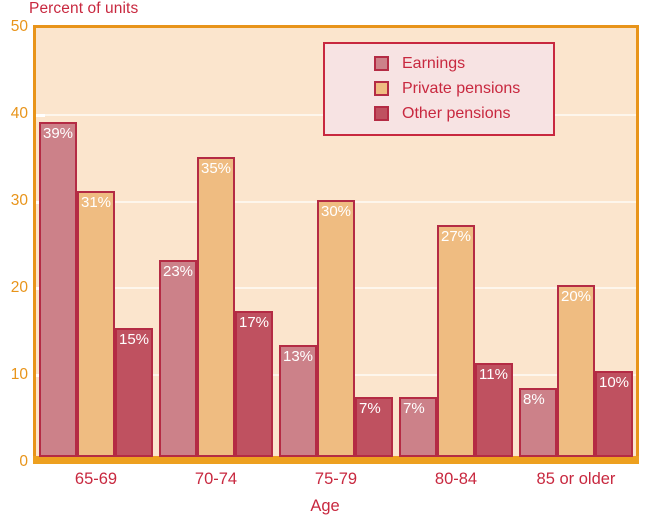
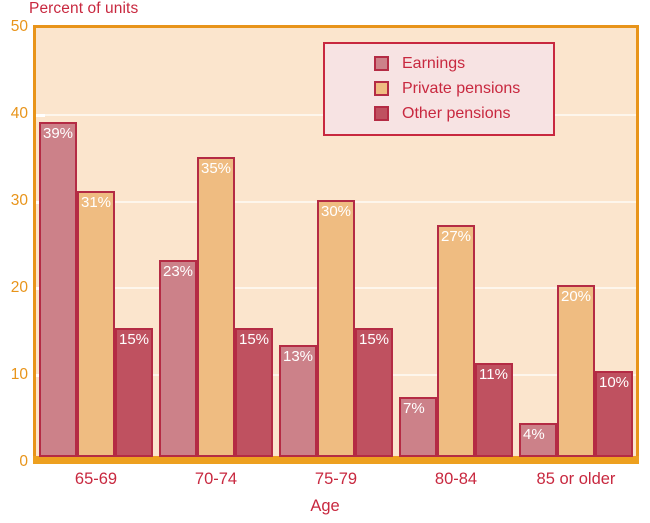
Other pensions/70-74: 17% -> 15%
Other pensions/75-79: 7% -> 15%
Earnings/85 or older: 8% -> 4%
